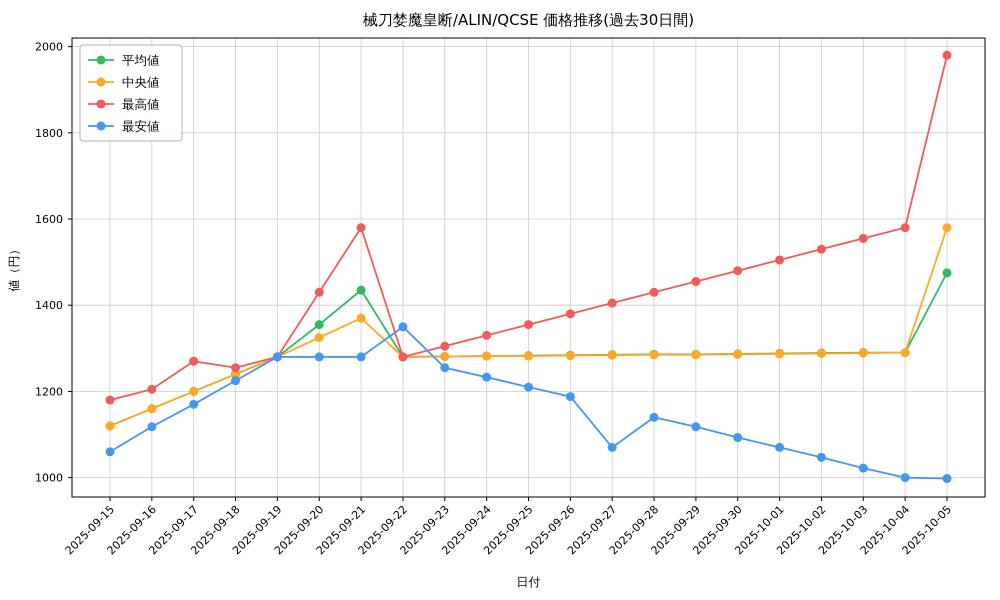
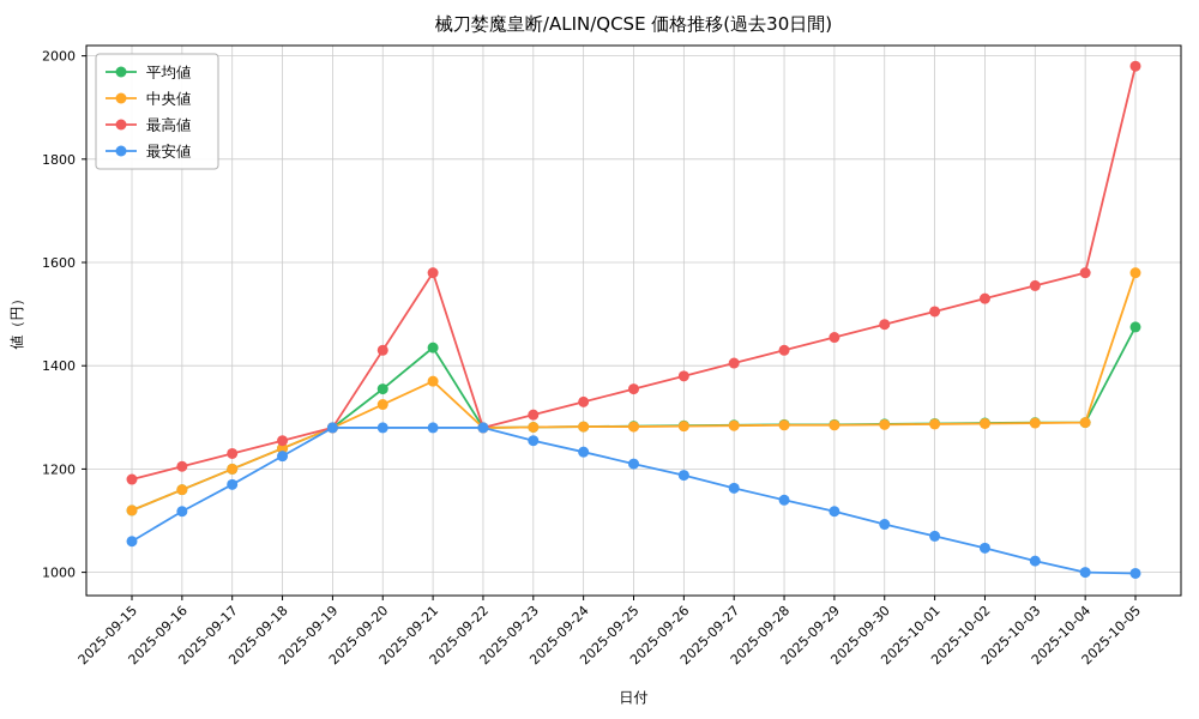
最高値/2025-09-17: 1270 -> 1230
最安値/2025-09-22: 1350 -> 1280
最安値/2025-09-27: 1070 -> 1160
